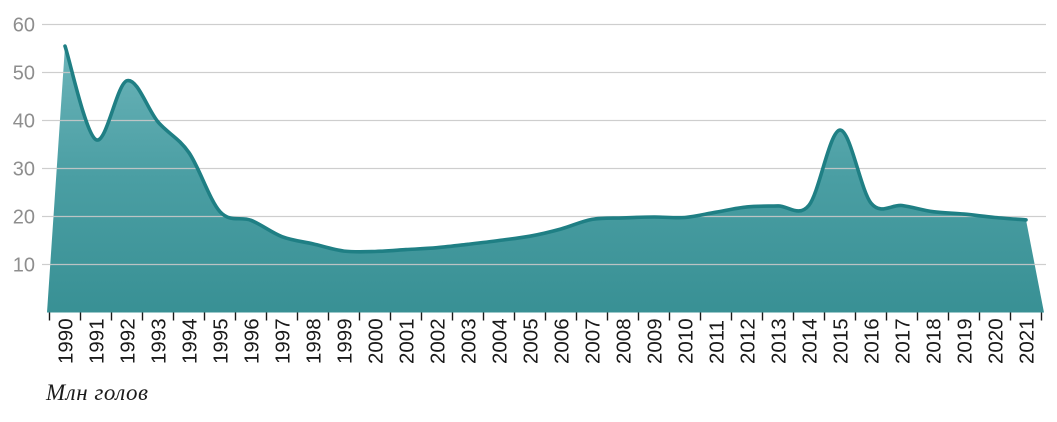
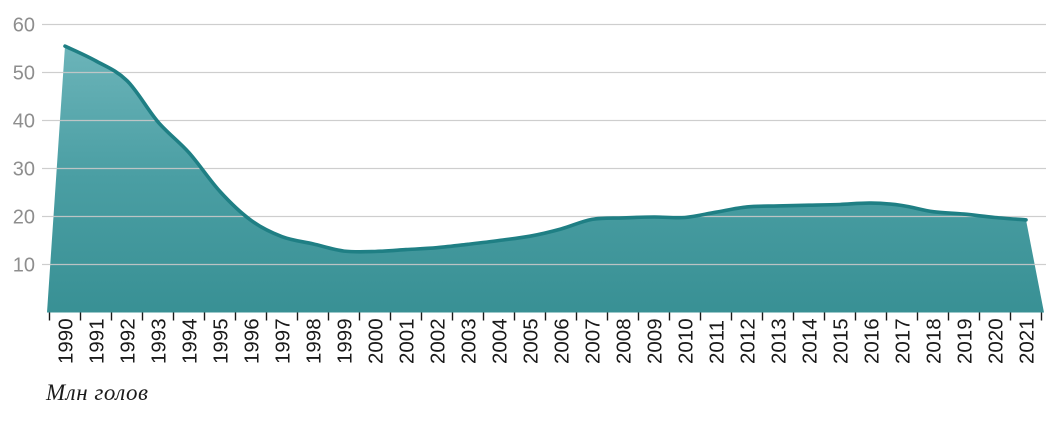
1991: 36 -> 52
1995: 21 -> 25
2015: 38 -> 22
